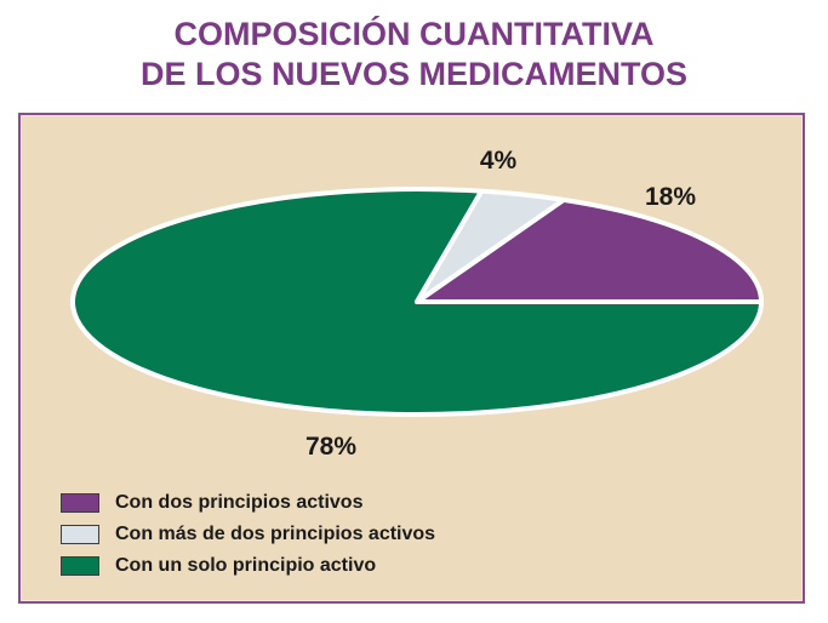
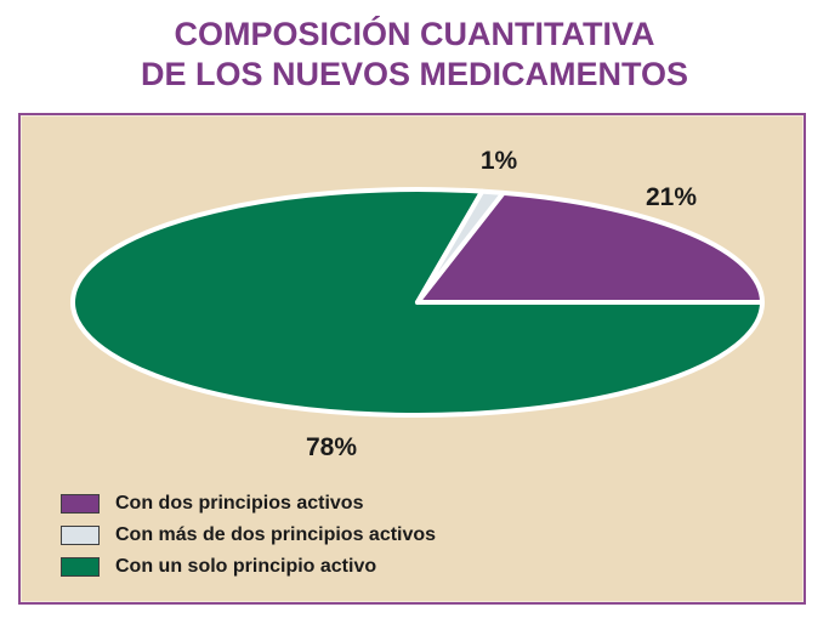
Con dos principios activos: 18% -> 21%
Con más de dos principios activos: 4% -> 1%
